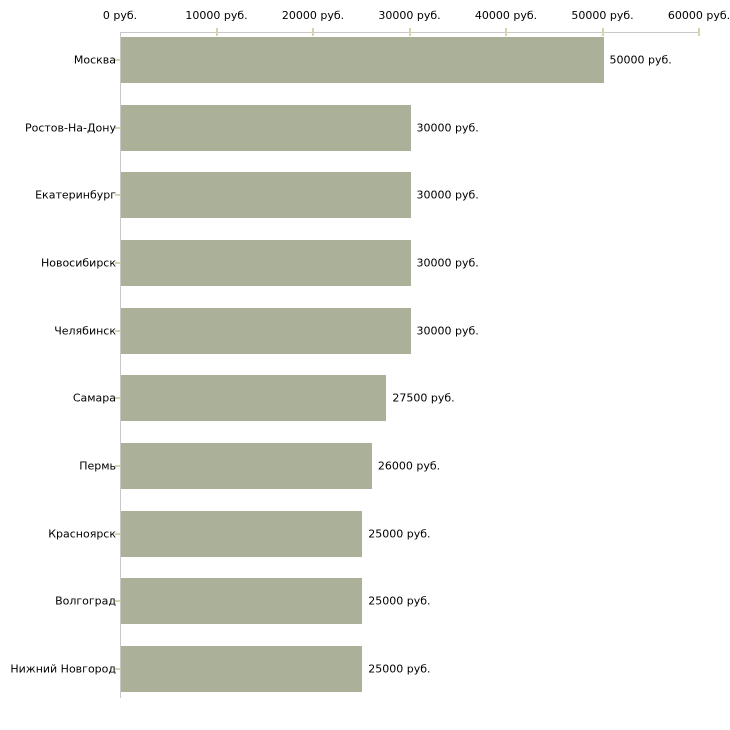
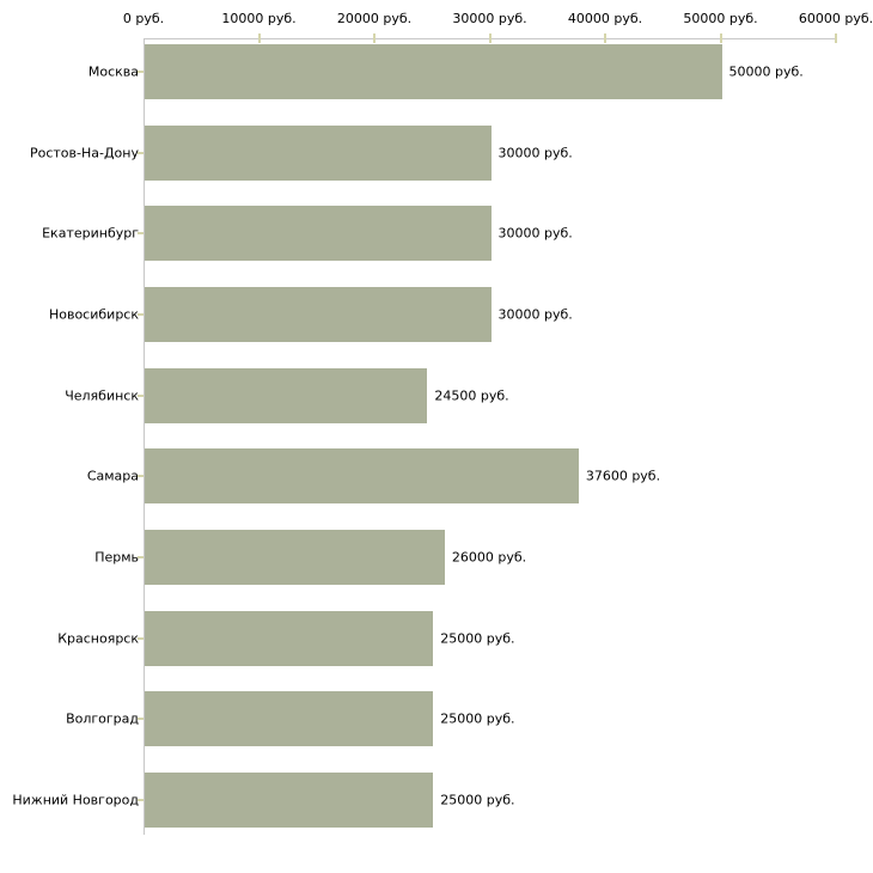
Челябинск: 30000 -> 24500
Самара: 27500 -> 37600
